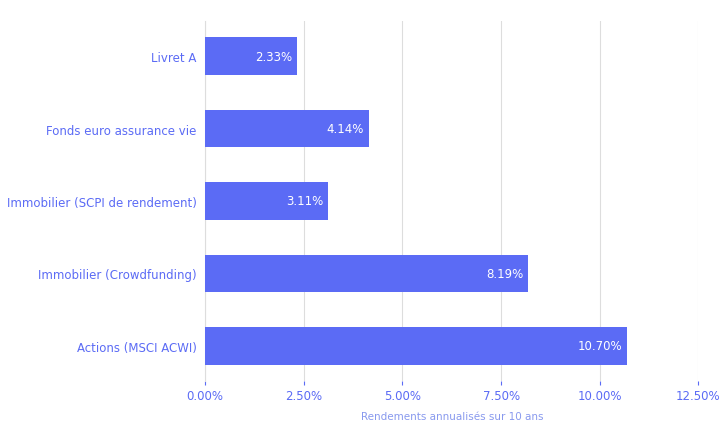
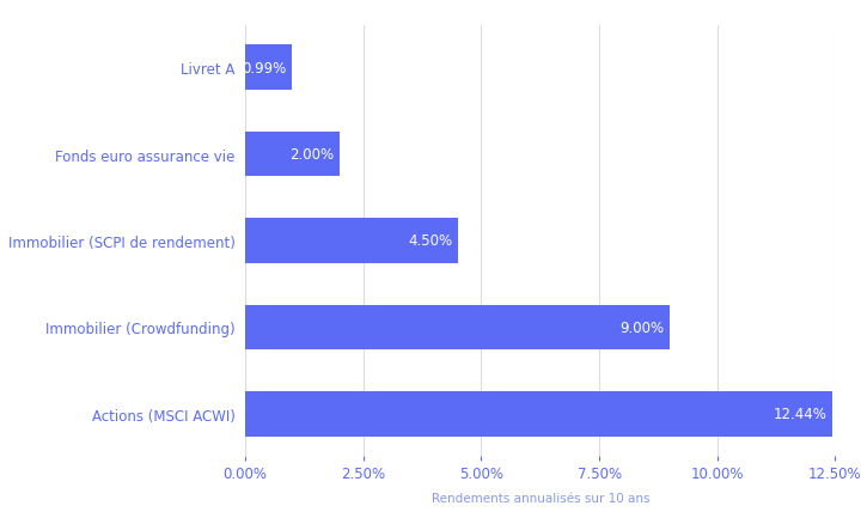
Livret A: 2.33% -> 0.99%
Fonds euro assurance vie: 4.14% -> 2.00%
Immobilier (SCPI de rendement): 3.11% -> 4.50%
Immobilier (Crowdfunding): 8.19% -> 9.00%
Actions (MSCI ACWI): 10.70% -> 12.44%
